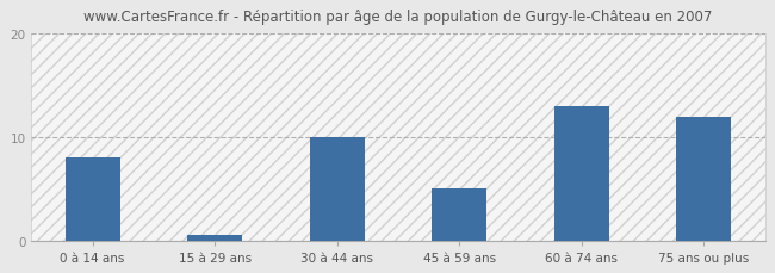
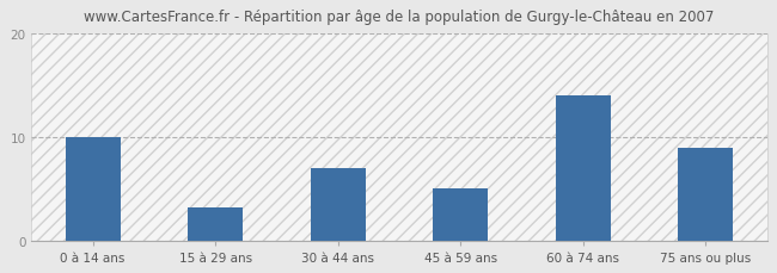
0 à 14 ans: 8.0 -> 10.0
15 à 29 ans: 0.5 -> 3.2
30 à 44 ans: 10.0 -> 7.0
60 à 74 ans: 13.0 -> 14.0
75 ans ou plus: 12.0 -> 9.0
